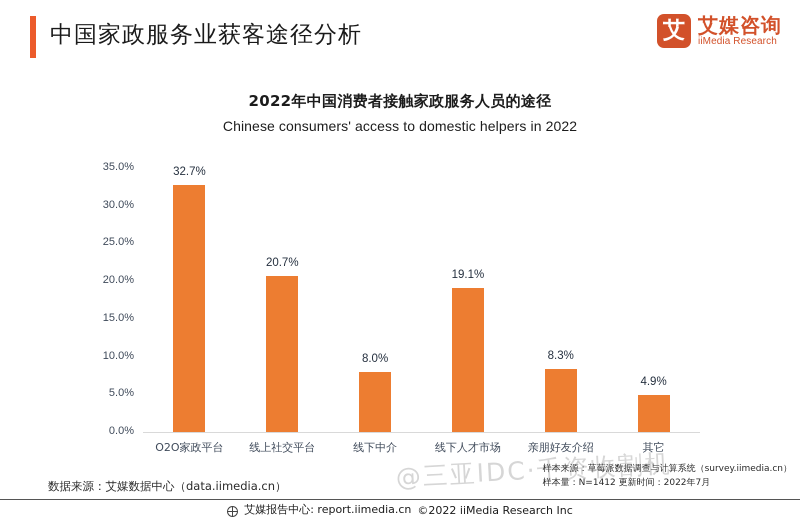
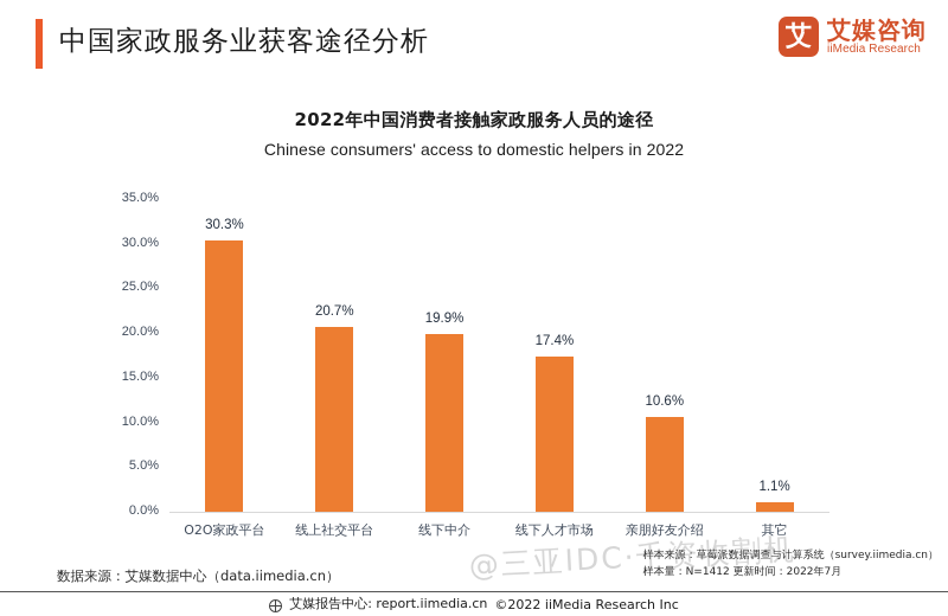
O2O家政平台: 32.7% -> 30.3%
线下中介: 8.0% -> 19.9%
线下人才市场: 19.1% -> 17.4%
亲朋好友介绍: 8.3% -> 10.6%
其它: 4.9% -> 1.1%
